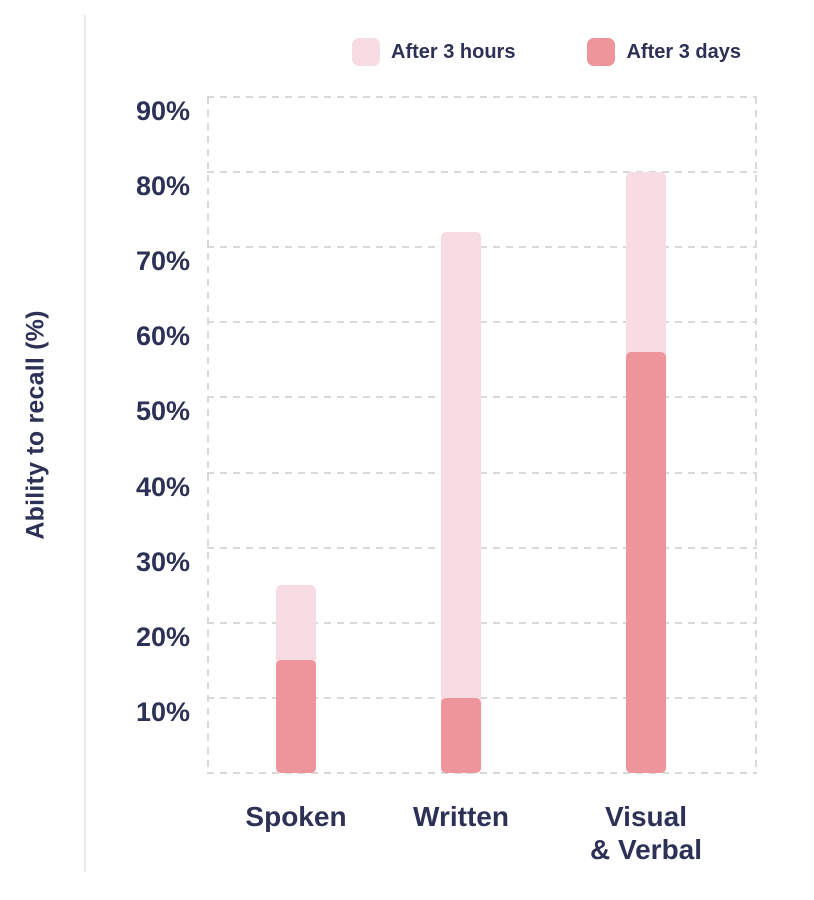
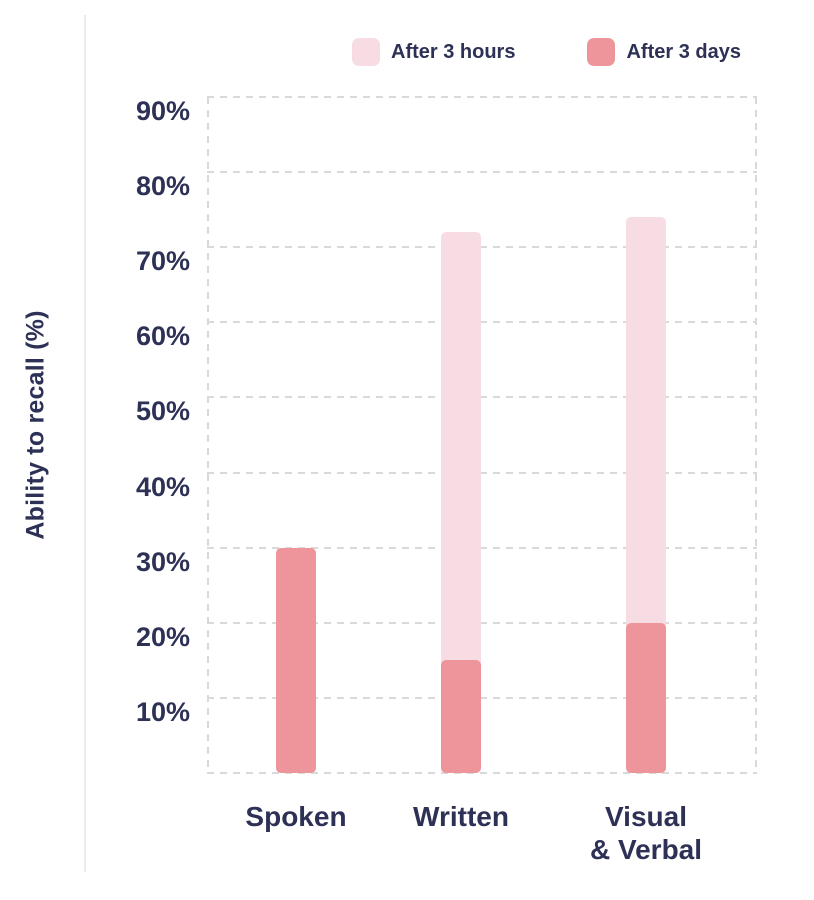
After 3 days/Spoken: 15% -> 30%
After 3 days/Written: 10% -> 15%
After 3 hours/Visual & Verbal: 80% -> 74%
After 3 days/Visual & Verbal: 56% -> 20%
